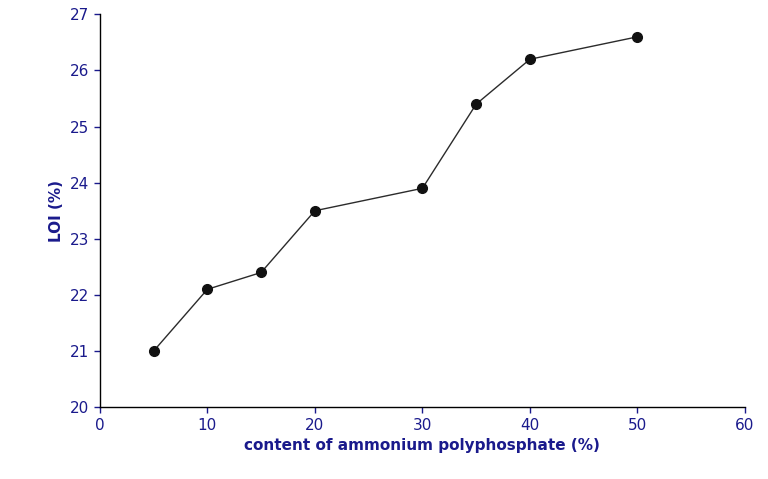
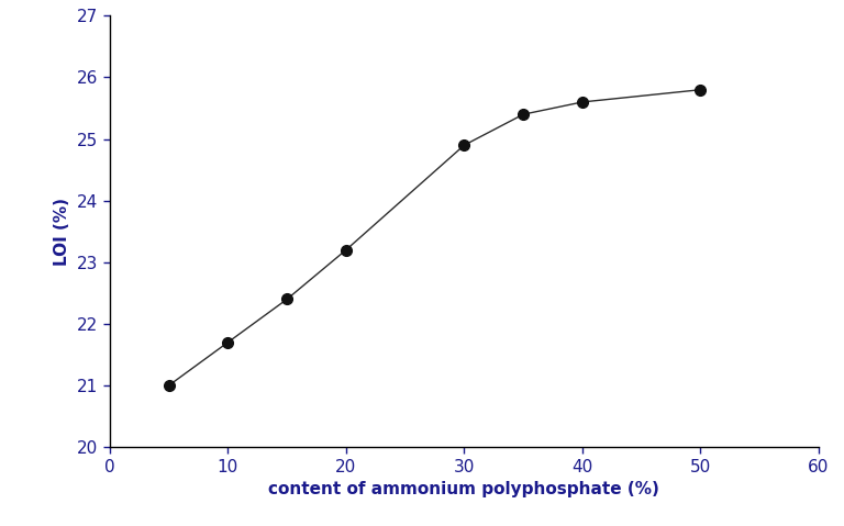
10: 22.1 -> 21.7
20: 23.5 -> 23.2
30: 23.9 -> 24.9
40: 26.2 -> 25.6
50: 26.6 -> 25.8
